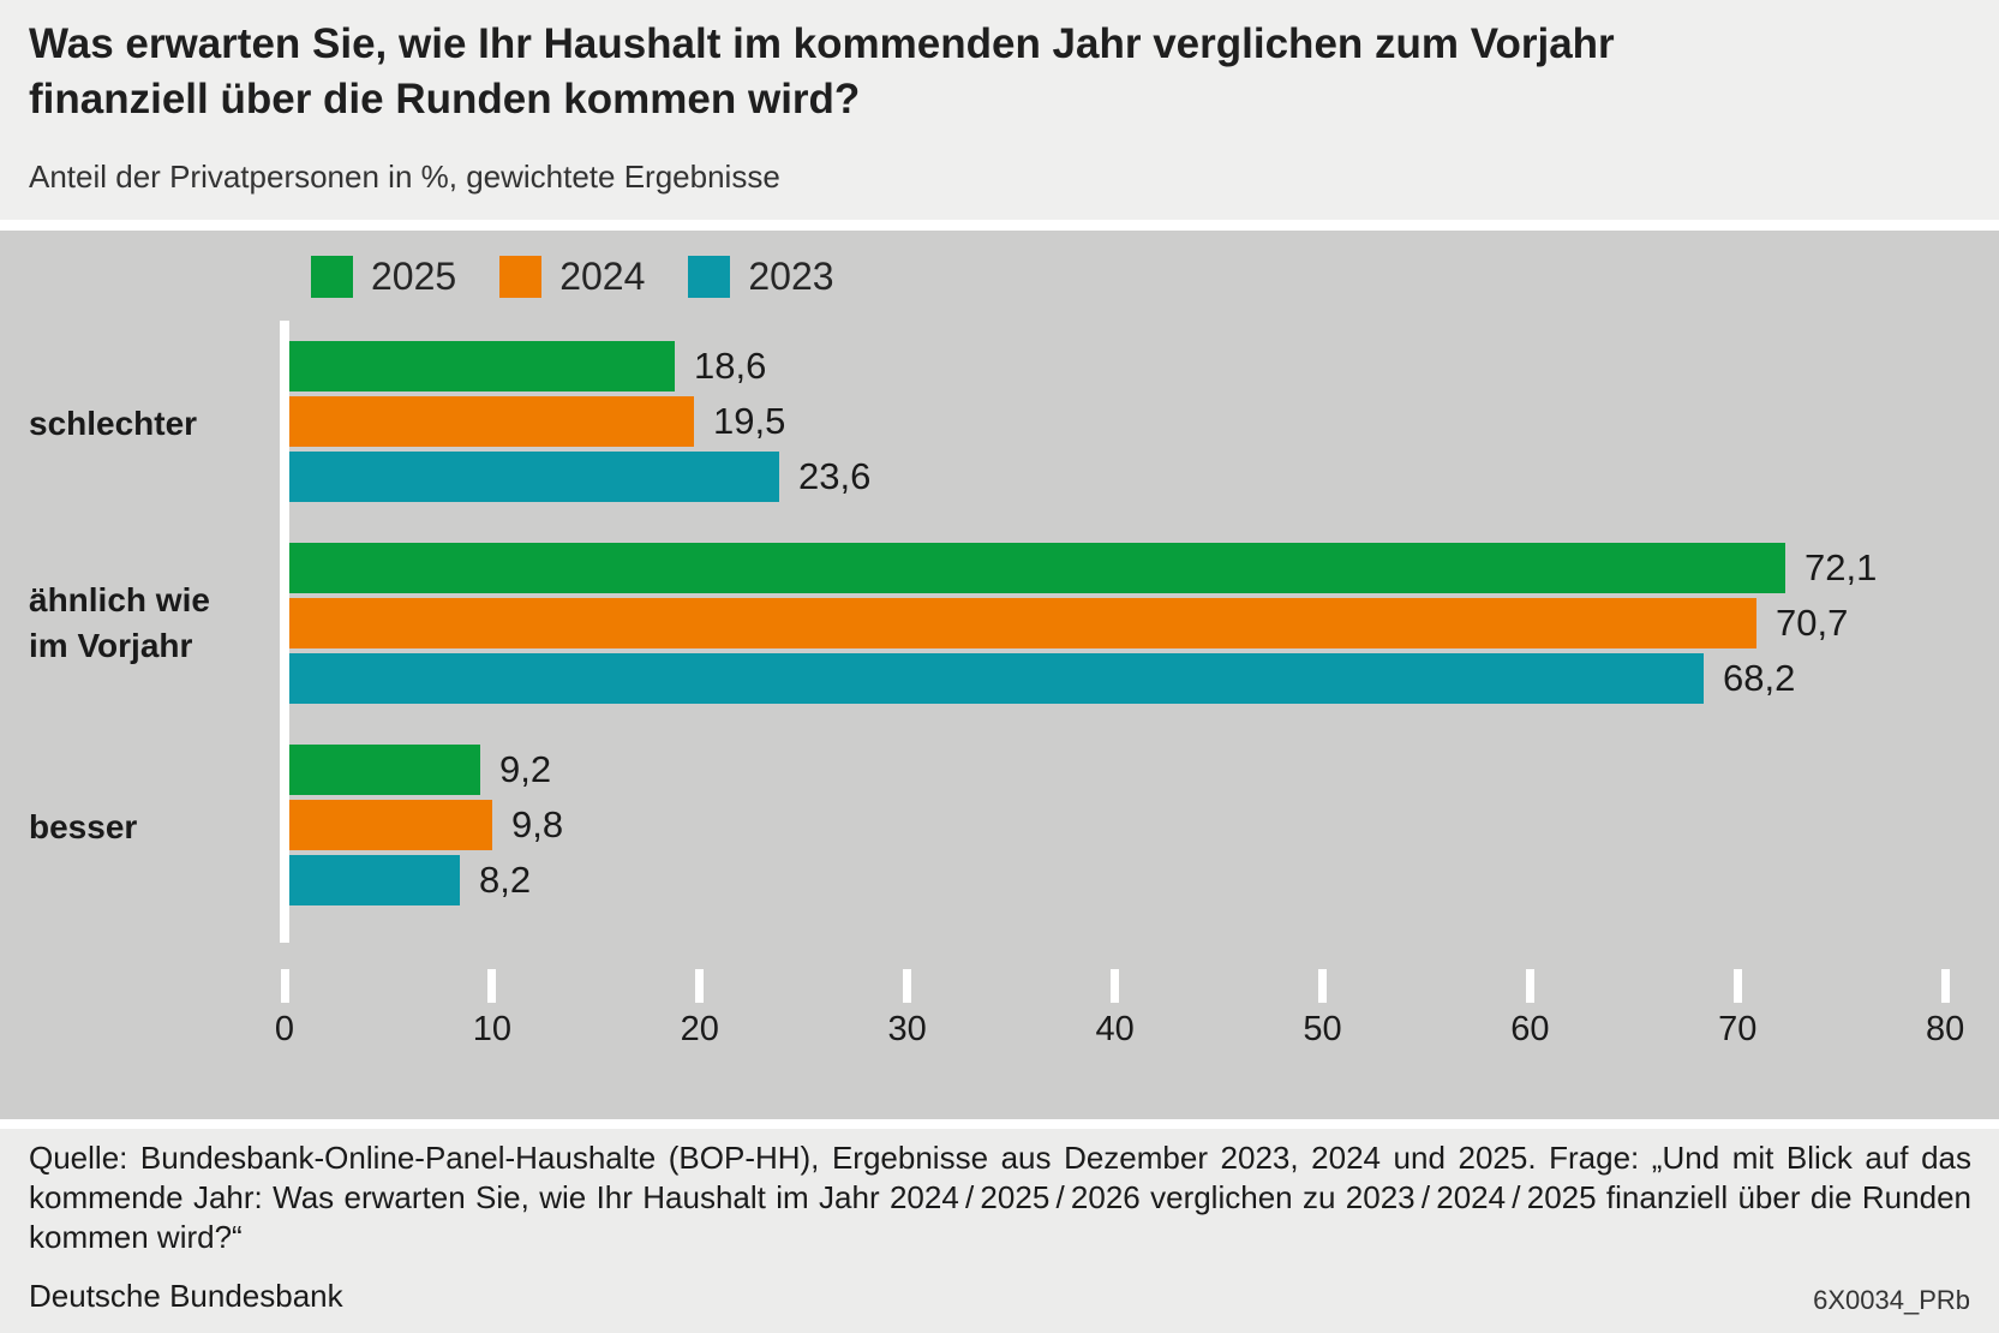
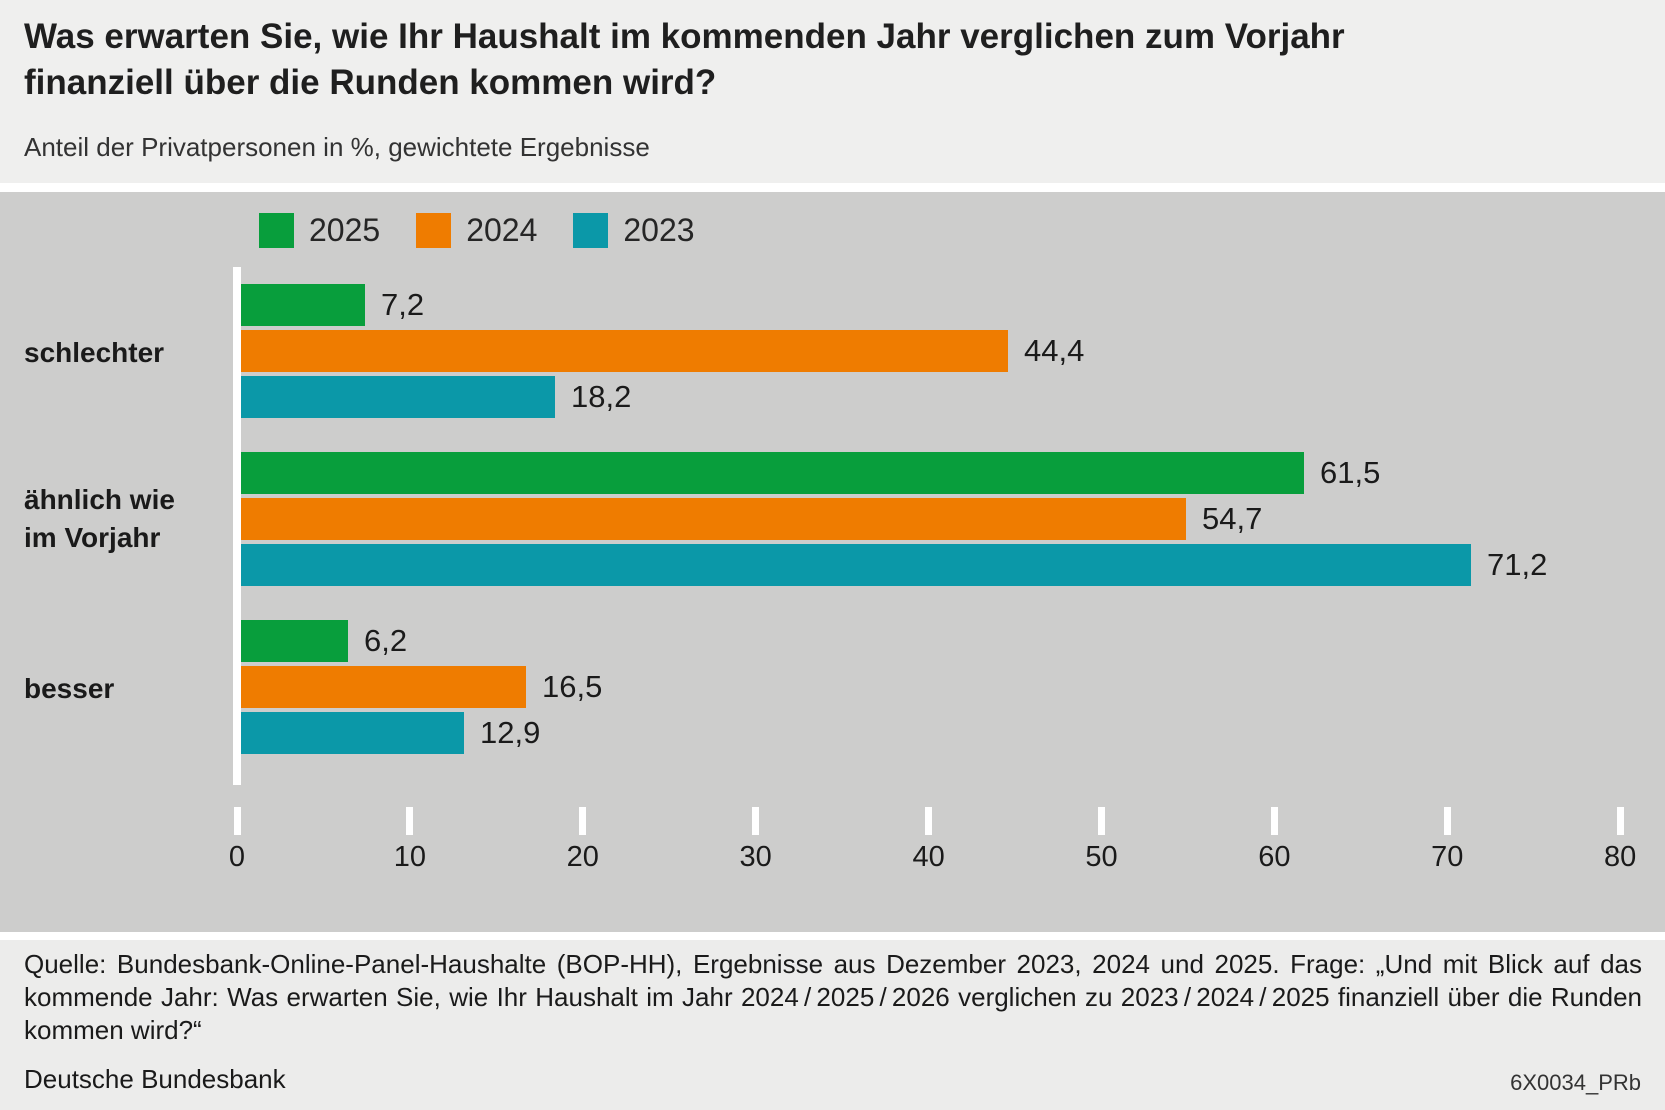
2025/schlechter: 18,6 -> 7,2
2024/schlechter: 19,5 -> 44,4
2023/schlechter: 23,6 -> 18,2
2025/ähnlich wie im Vorjahr: 72,1 -> 61,5
2024/ähnlich wie im Vorjahr: 70,7 -> 54,7
2023/ähnlich wie im Vorjahr: 68,2 -> 71,2
2025/besser: 9,2 -> 6,2
2024/besser: 9,8 -> 16,5
2023/besser: 8,2 -> 12,9
